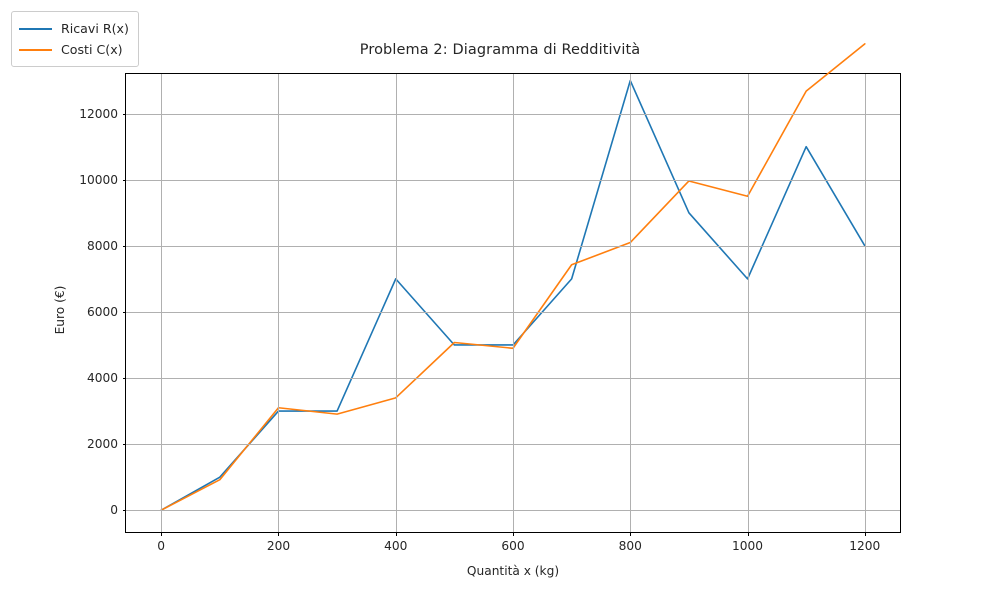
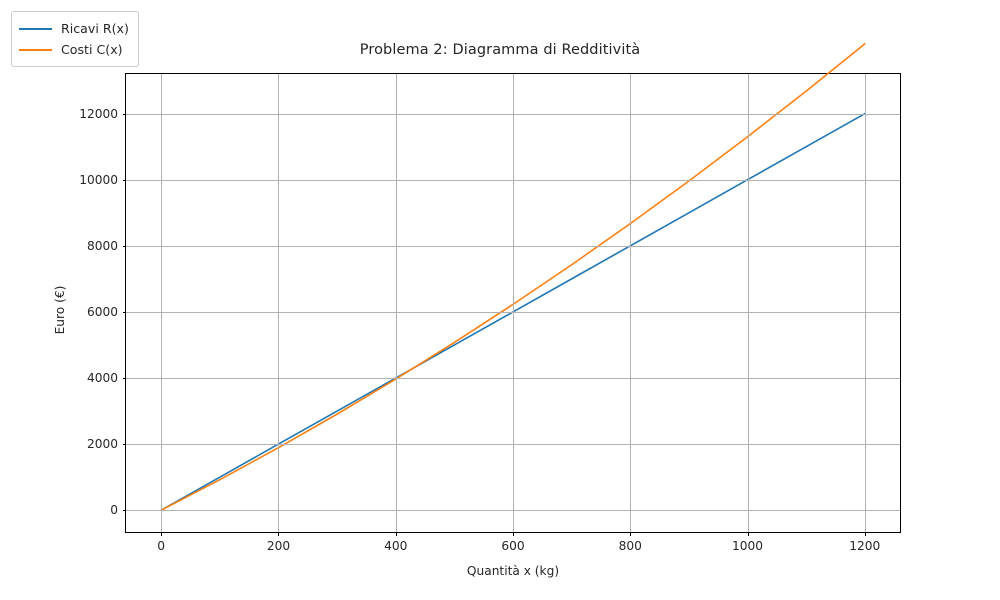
Ricavi R(x)/200: 3000 -> 2000
Costi C(x)/200: 3100 -> 1900
Ricavi R(x)/400: 7000 -> 4000
Costi C(x)/400: 3400 -> 4000
Ricavi R(x)/600: 5000 -> 6000
Costi C(x)/600: 4900 -> 6200
Ricavi R(x)/800: 13000 -> 8000
Costi C(x)/800: 8100 -> 8700
Ricavi R(x)/1000: 7000 -> 10000
Costi C(x)/1000: 9500 -> 11300
Ricavi R(x)/1200: 8000 -> 12000
